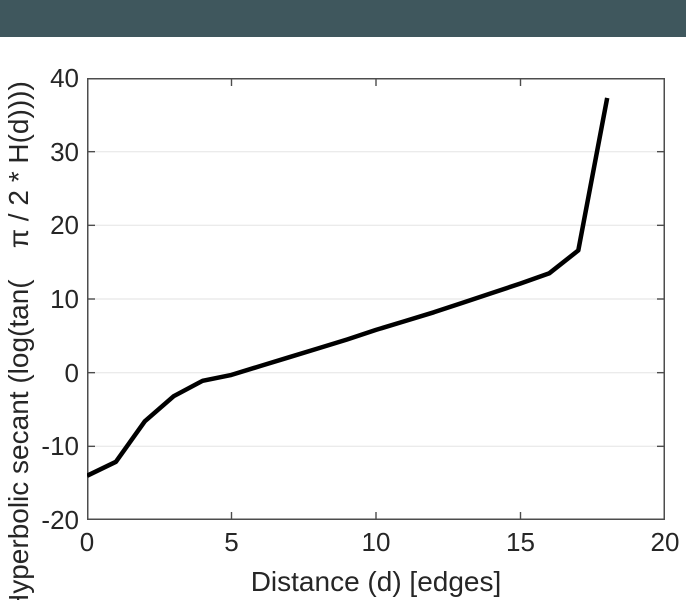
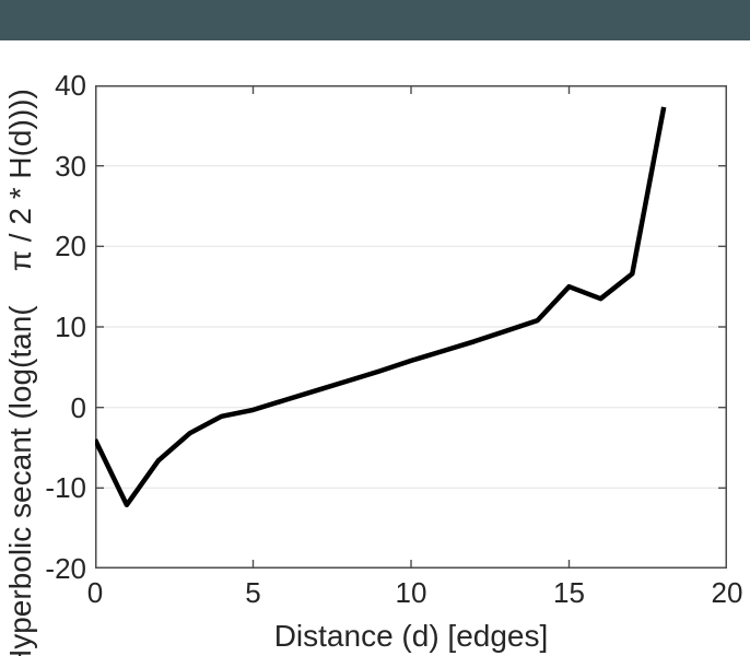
0: -14 -> -4
15: 12 -> 15
